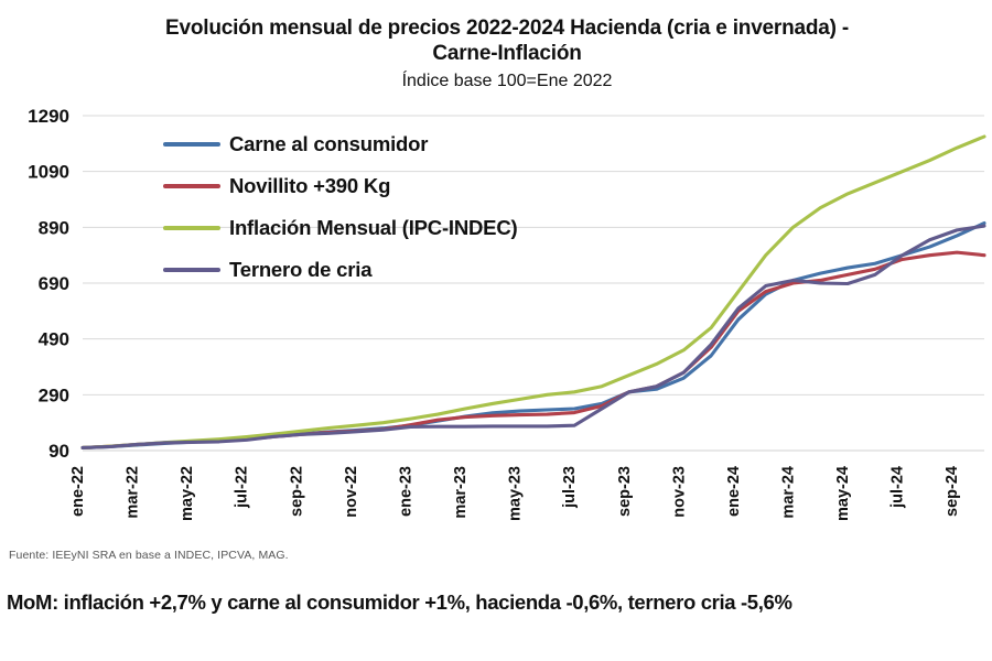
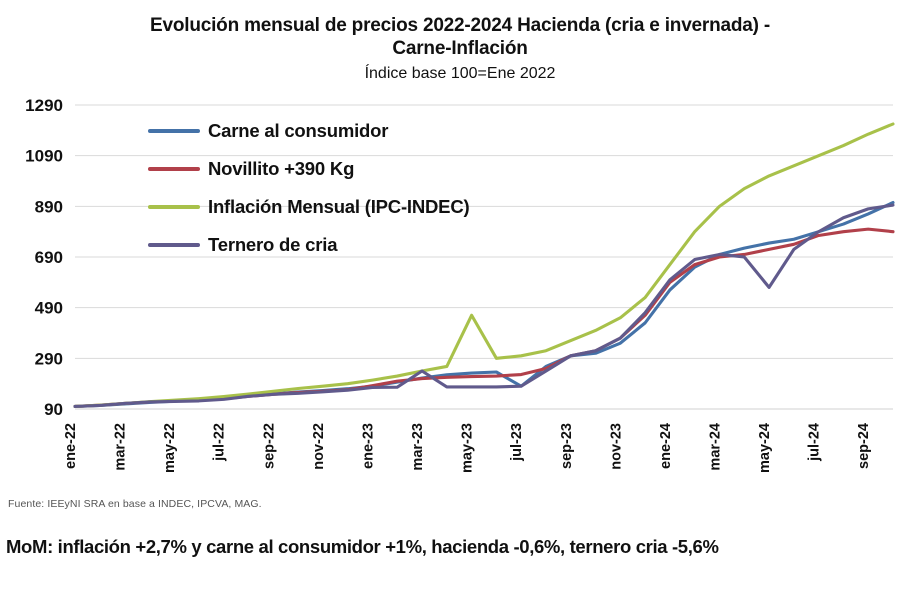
Ternero de cria/mar-23: 180 -> 240
Inflación Mensual (IPC-INDEC)/may-23: 270 -> 460
Carne al consumidor/jul-23: 240 -> 180
Ternero de cria/may-24: 690 -> 570
